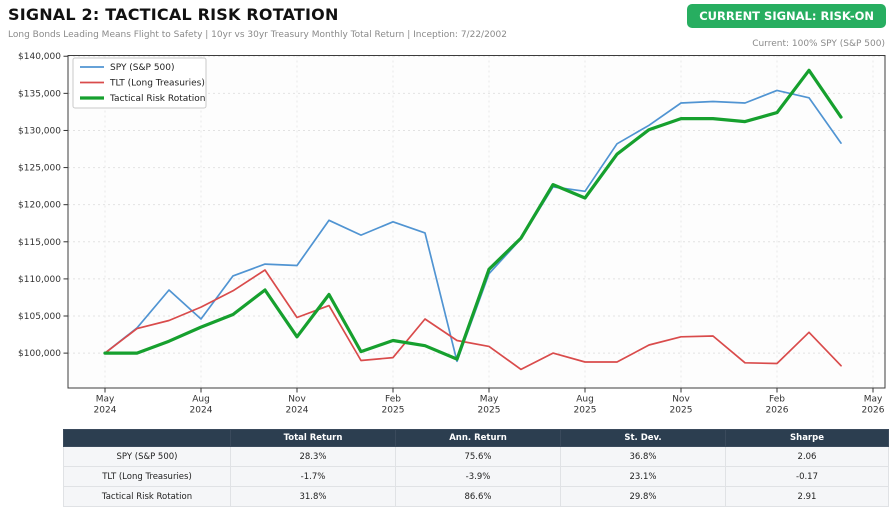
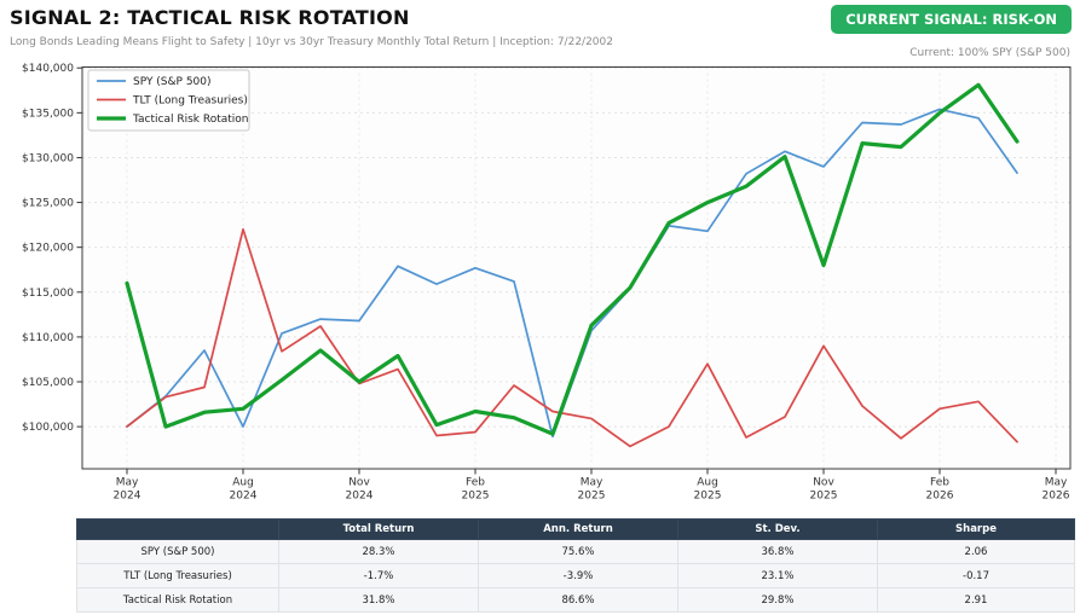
Tactical Risk Rotation/May 2024: $100000 -> $116000
SPY (S&P 500)/Aug 2024: $105000 -> $100000
TLT (Long Treasuries)/Aug 2024: $106000 -> $122000
Tactical Risk Rotation/Aug 2024: $104000 -> $102000
Tactical Risk Rotation/Nov 2024: $102000 -> $105000
TLT (Long Treasuries)/Aug 2025: $99000 -> $107000
Tactical Risk Rotation/Aug 2025: $121000 -> $125000
SPY (S&P 500)/Nov 2025: $134000 -> $129000
TLT (Long Treasuries)/Nov 2025: $102000 -> $109000
Tactical Risk Rotation/Nov 2025: $132000 -> $118000
TLT (Long Treasuries)/Feb 2026: $99000 -> $102000
Tactical Risk Rotation/Feb 2026: $132000 -> $135000
